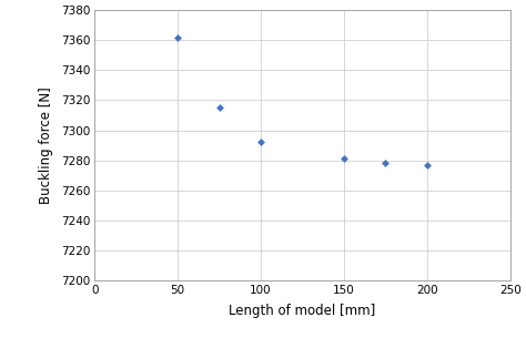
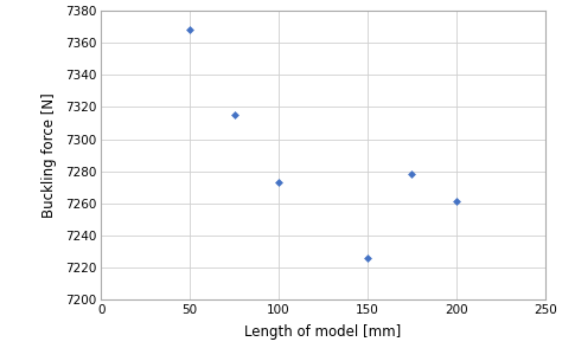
50: 7362 -> 7368
100: 7292 -> 7273
150: 7281 -> 7226
200: 7277 -> 7261
